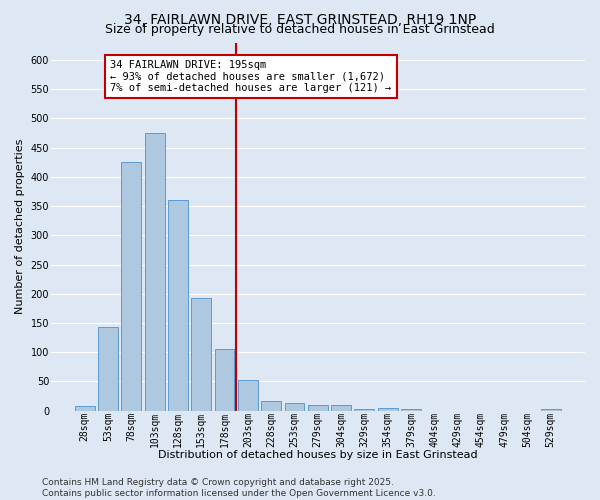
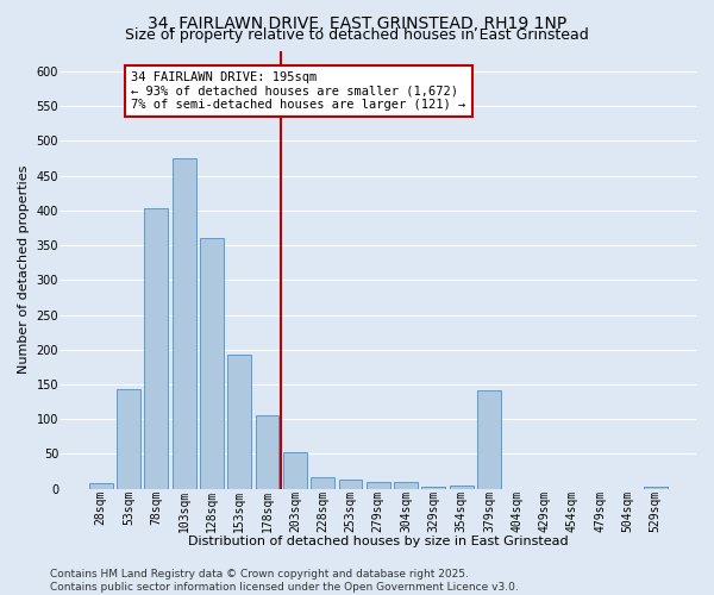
78sqm: 425 -> 404
379sqm: 2 -> 142
